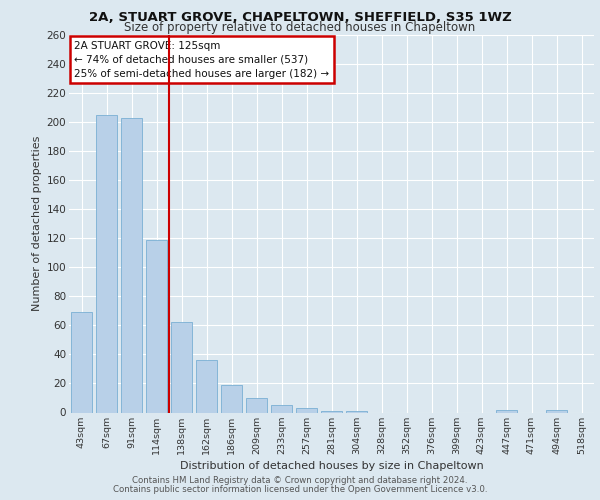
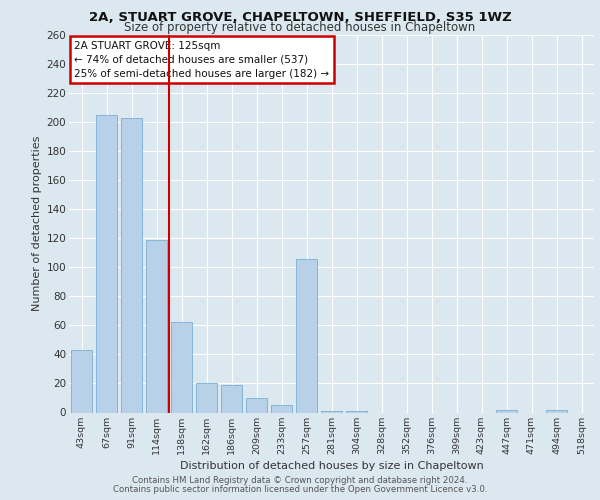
43sqm: 69 -> 43
162sqm: 36 -> 20
257sqm: 3 -> 106
